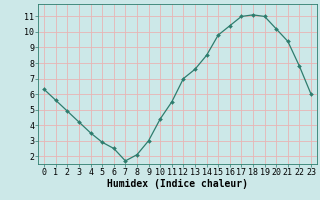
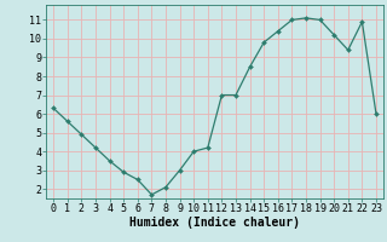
10: 4.4 -> 4.0
11: 5.5 -> 4.2
13: 7.6 -> 7.0
22: 7.8 -> 10.9
